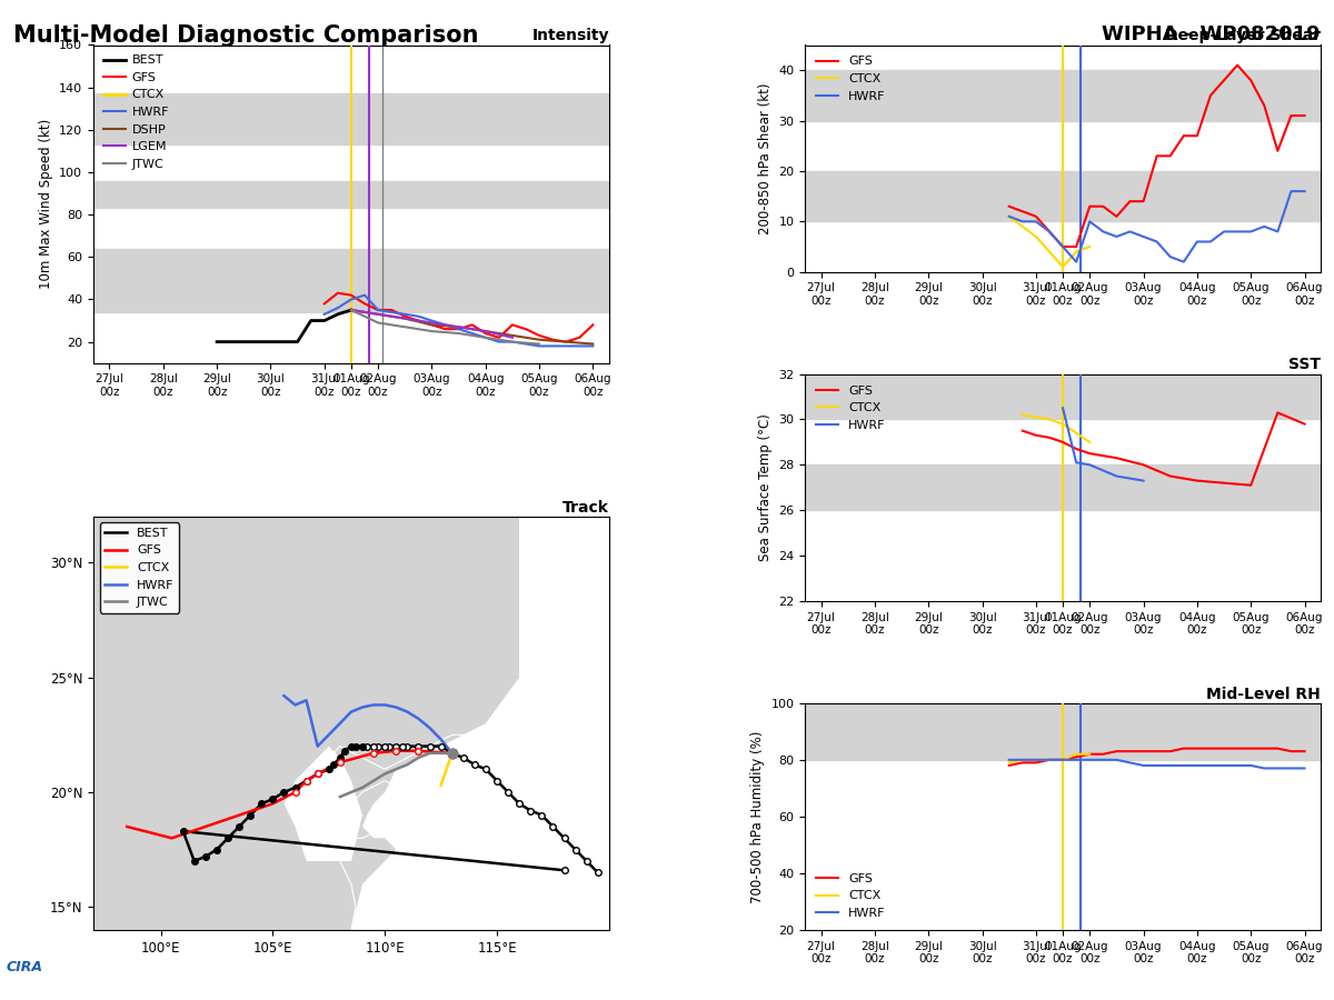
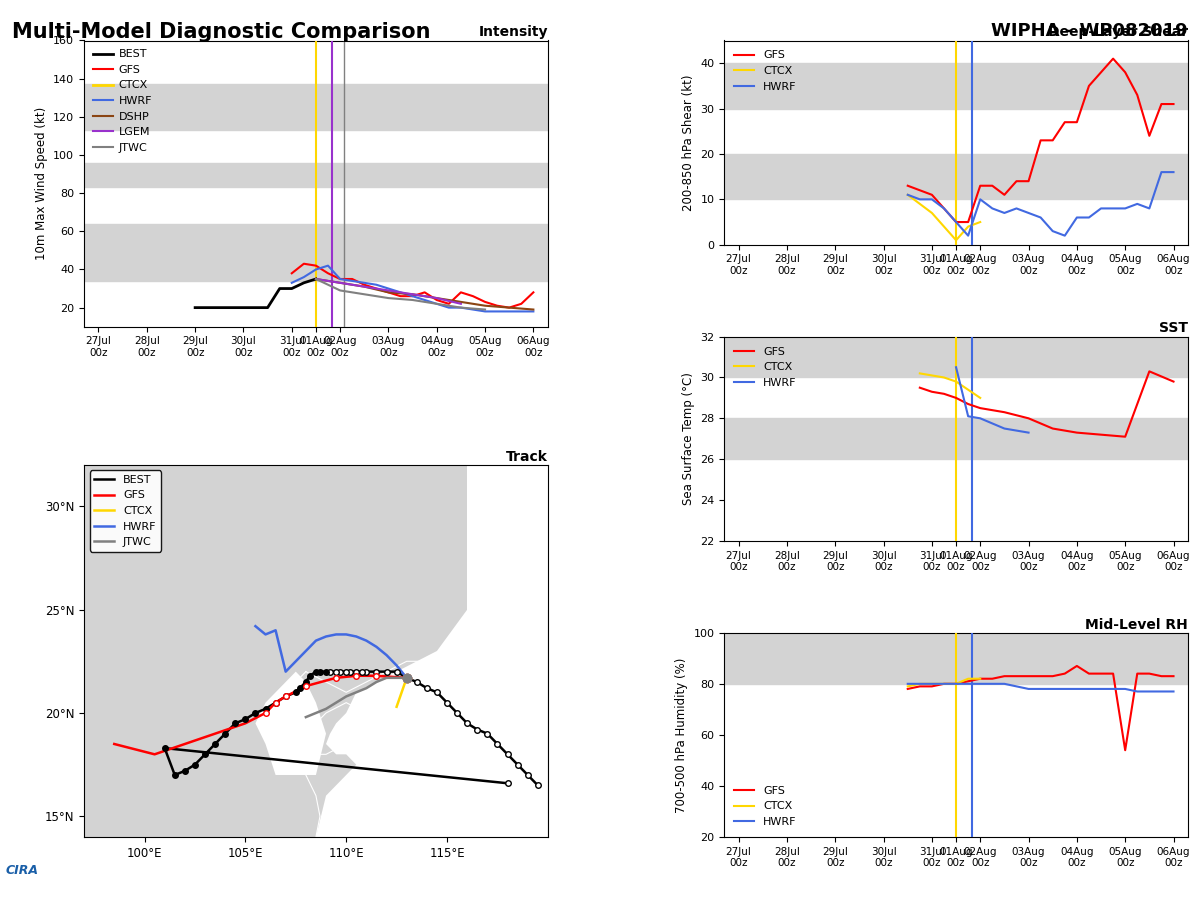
Mid-Level RH/GFS/04Aug 00z: 84 -> 87
Mid-Level RH/GFS/05Aug 00z: 84 -> 54
